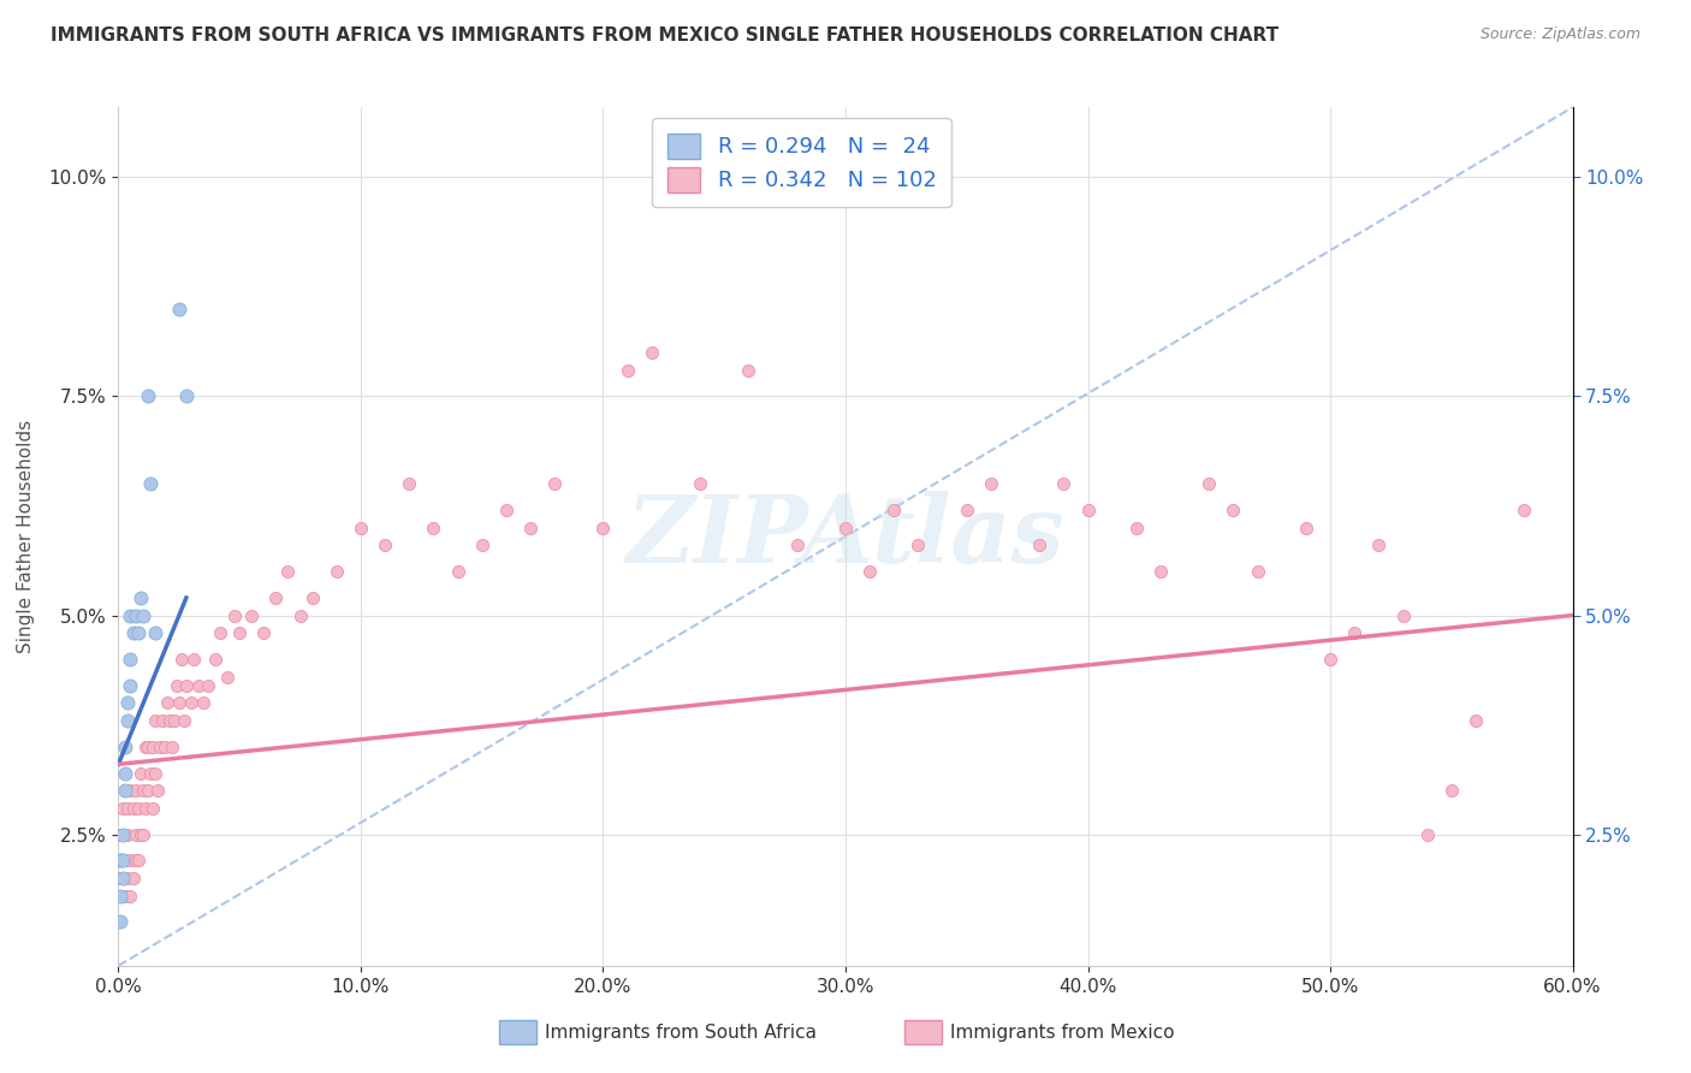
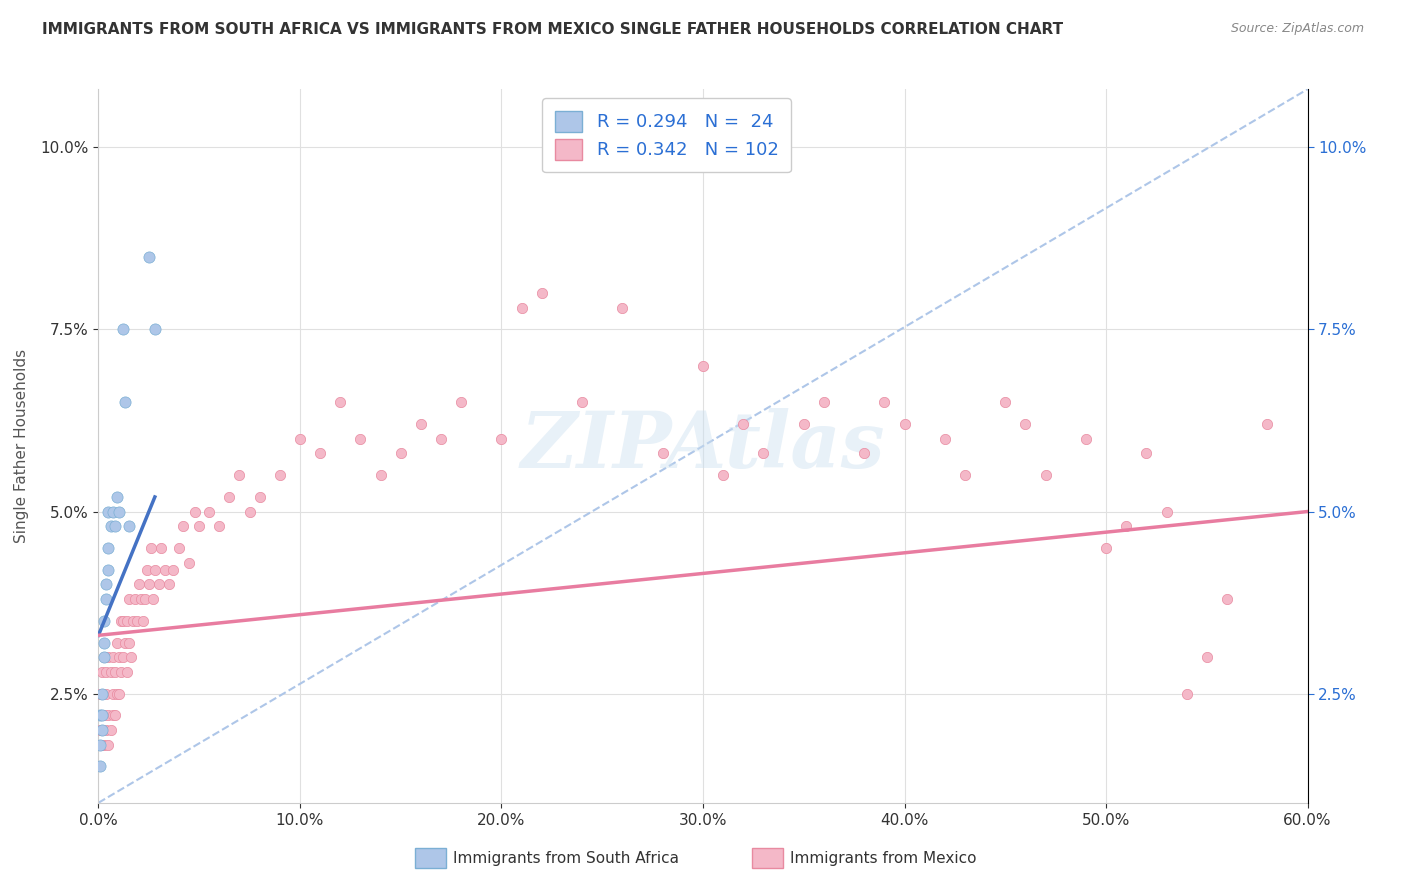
R = 0.342 N = 102/30.0%: 6.0% -> 7.0%
